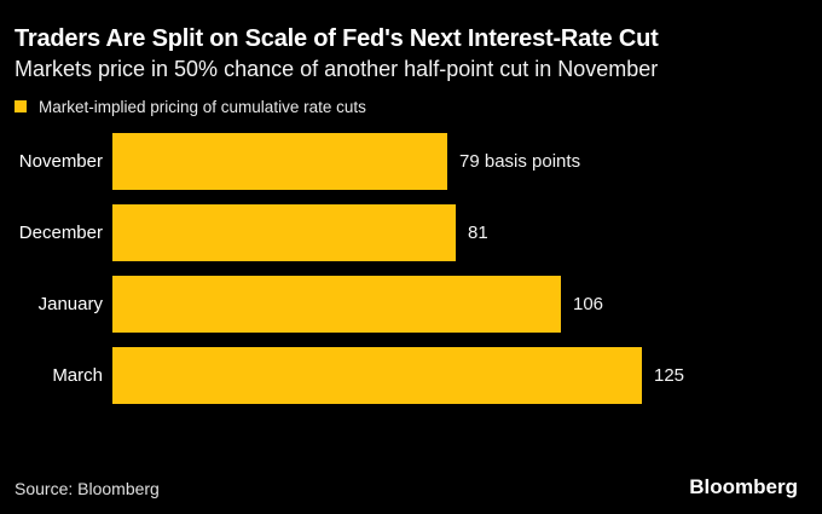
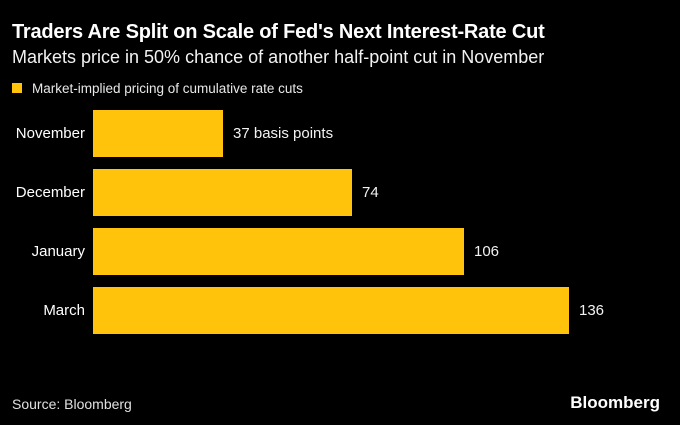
November: 79 -> 37
December: 81 -> 74
March: 125 -> 136
